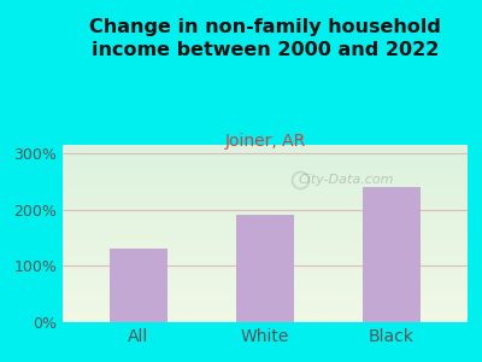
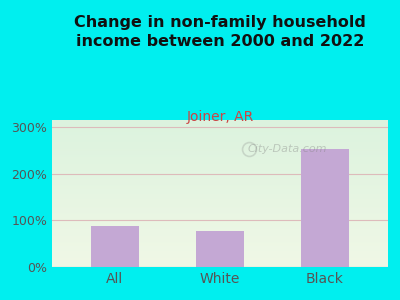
All: 130% -> 88%
White: 190% -> 78%
Black: 240% -> 252%
